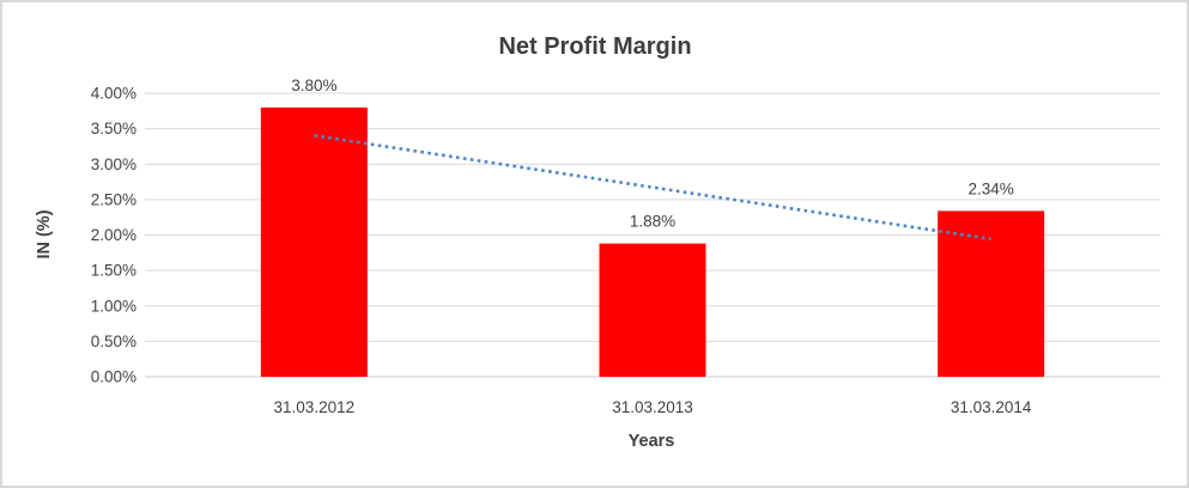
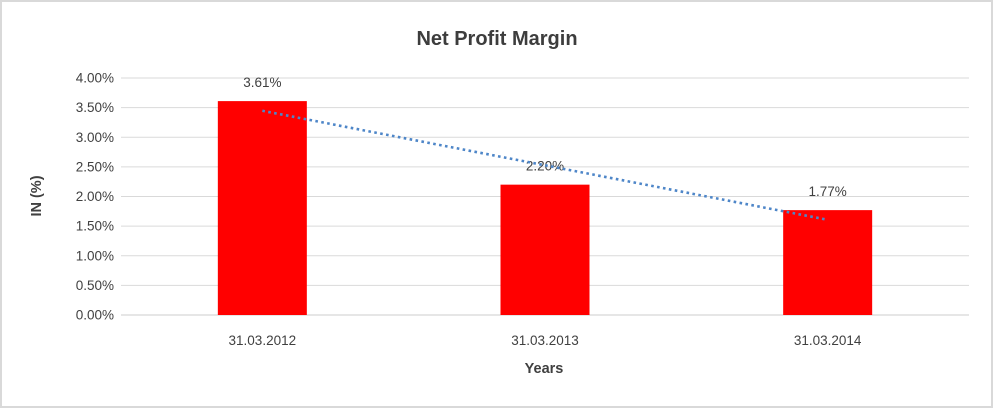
31.03.2012: 3.80% -> 3.61%
31.03.2013: 1.88% -> 2.20%
31.03.2014: 2.34% -> 1.77%
